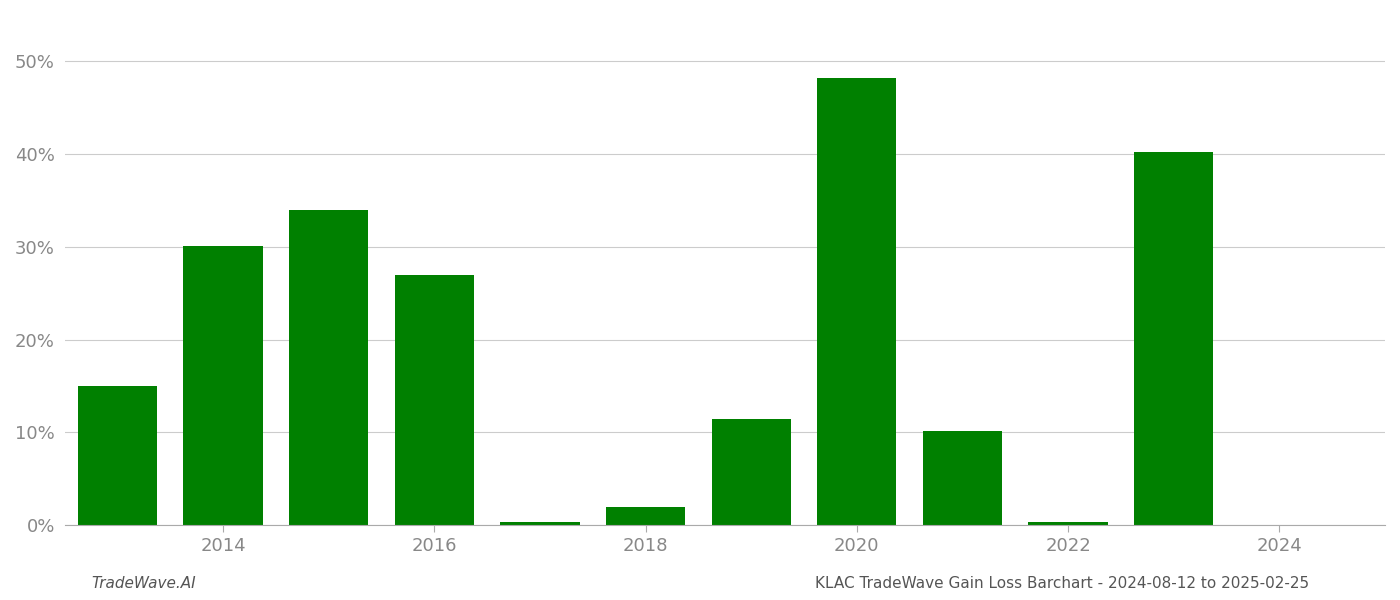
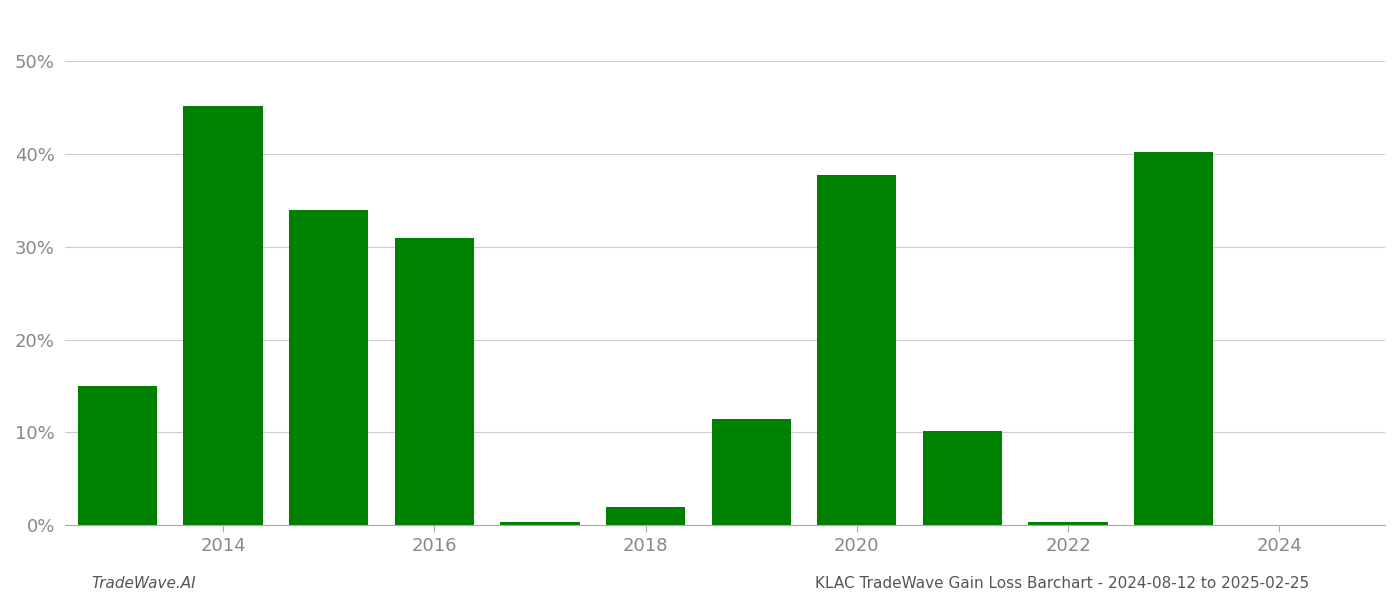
2014: 30.1% -> 45.2%
2016: 27.0% -> 31.0%
2020: 48.2% -> 37.8%
